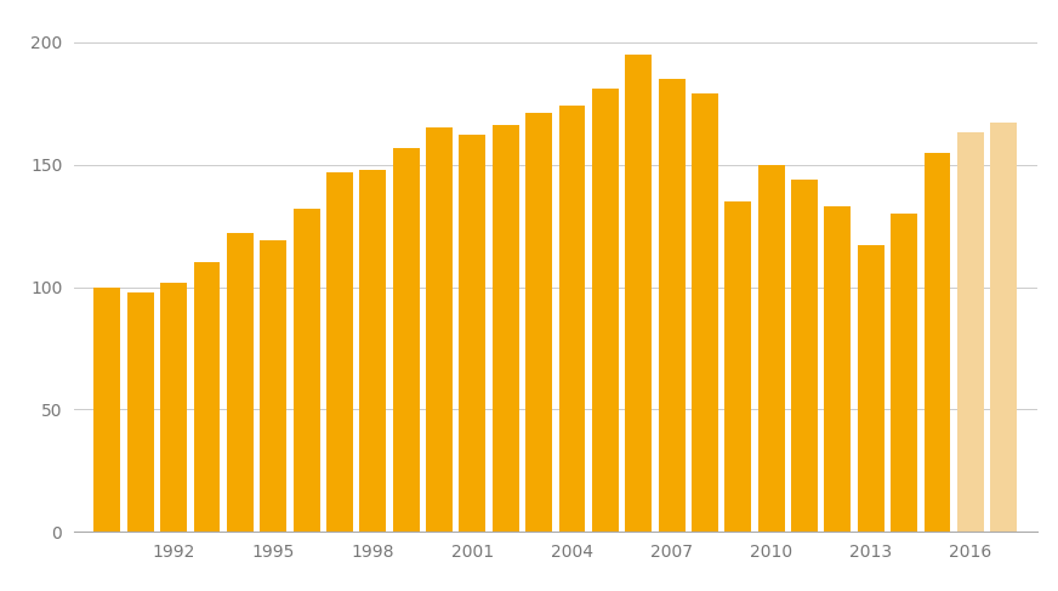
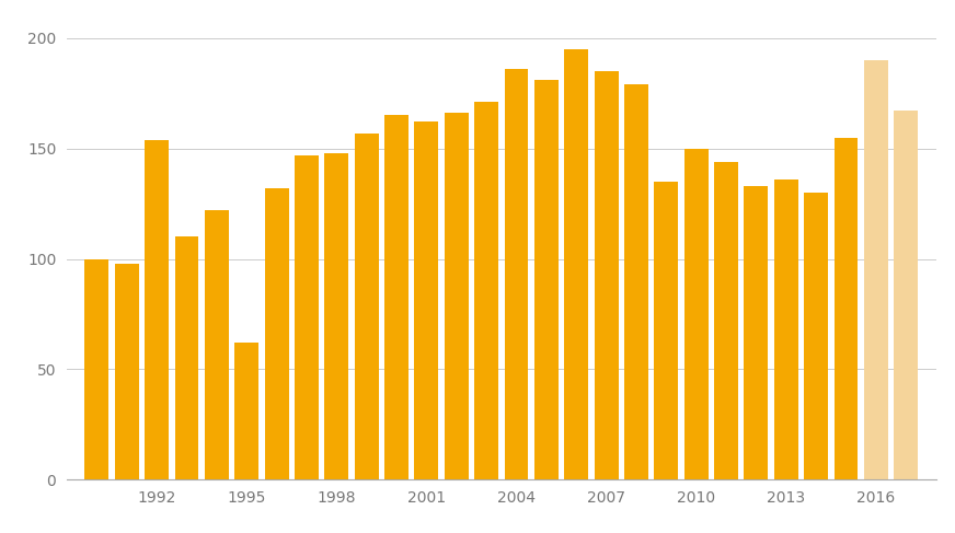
1992: 102 -> 154
1995: 119 -> 62
2004: 174 -> 186
2013: 117 -> 136
2016: 163 -> 190
